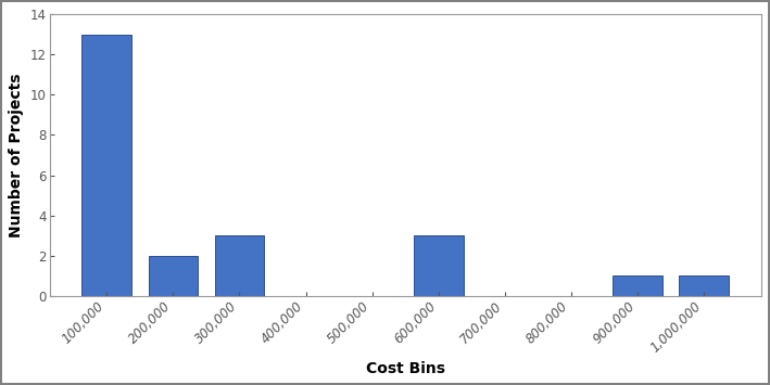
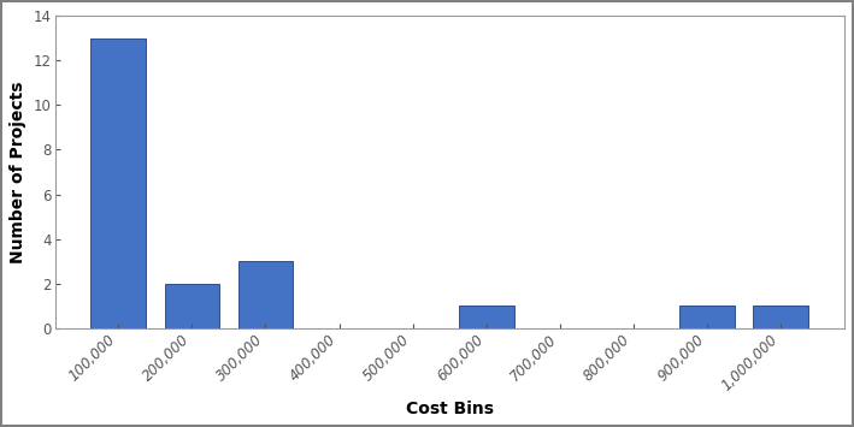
600,000: 3 -> 1
